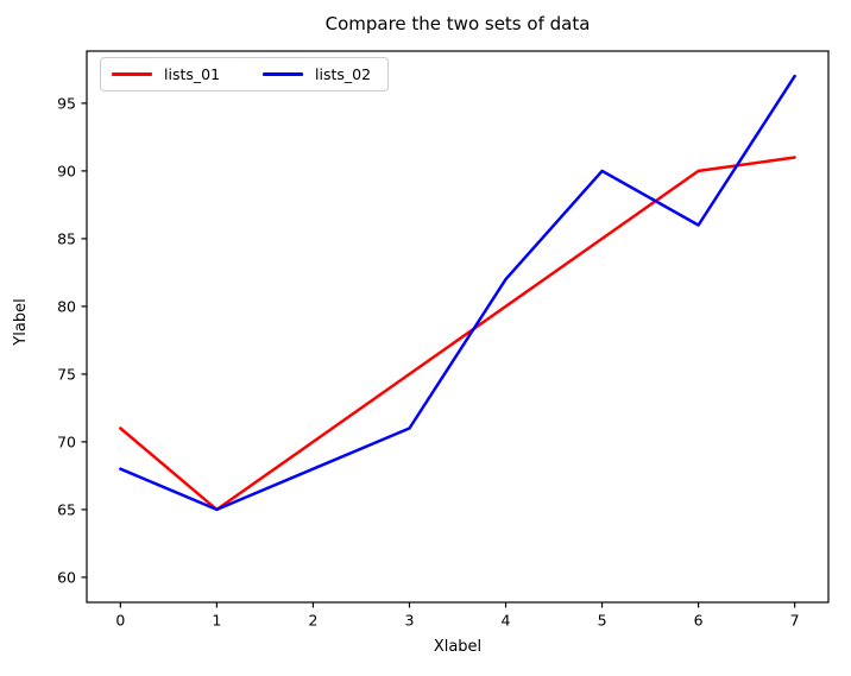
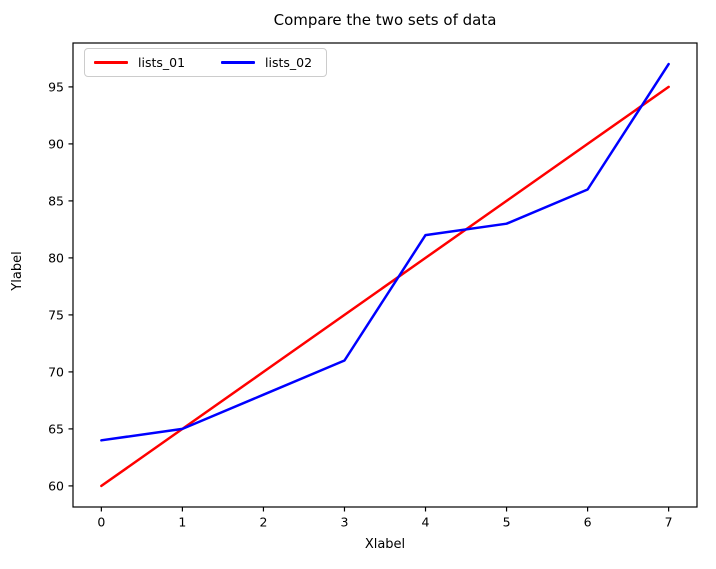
lists_01/0: 71 -> 60
lists_02/0: 68 -> 64
lists_02/5: 90 -> 83
lists_01/7: 91 -> 95
